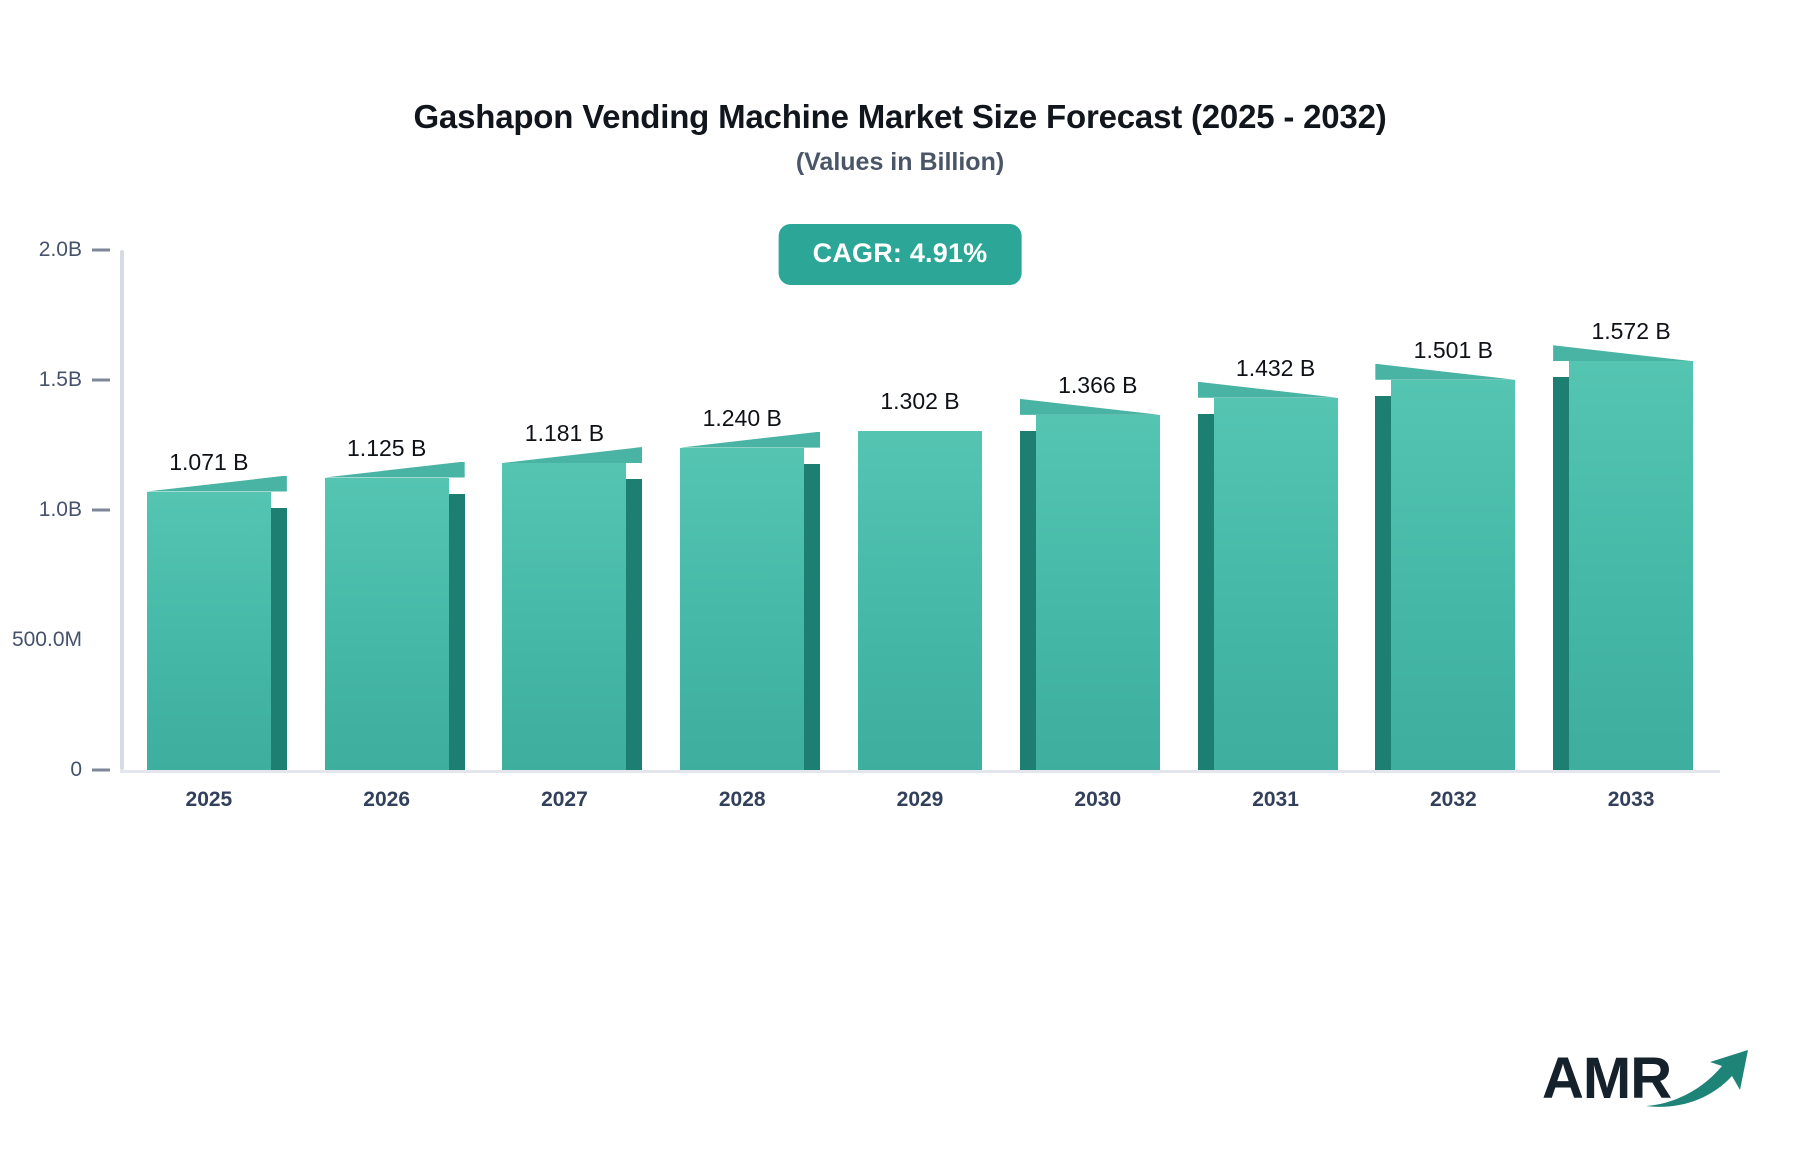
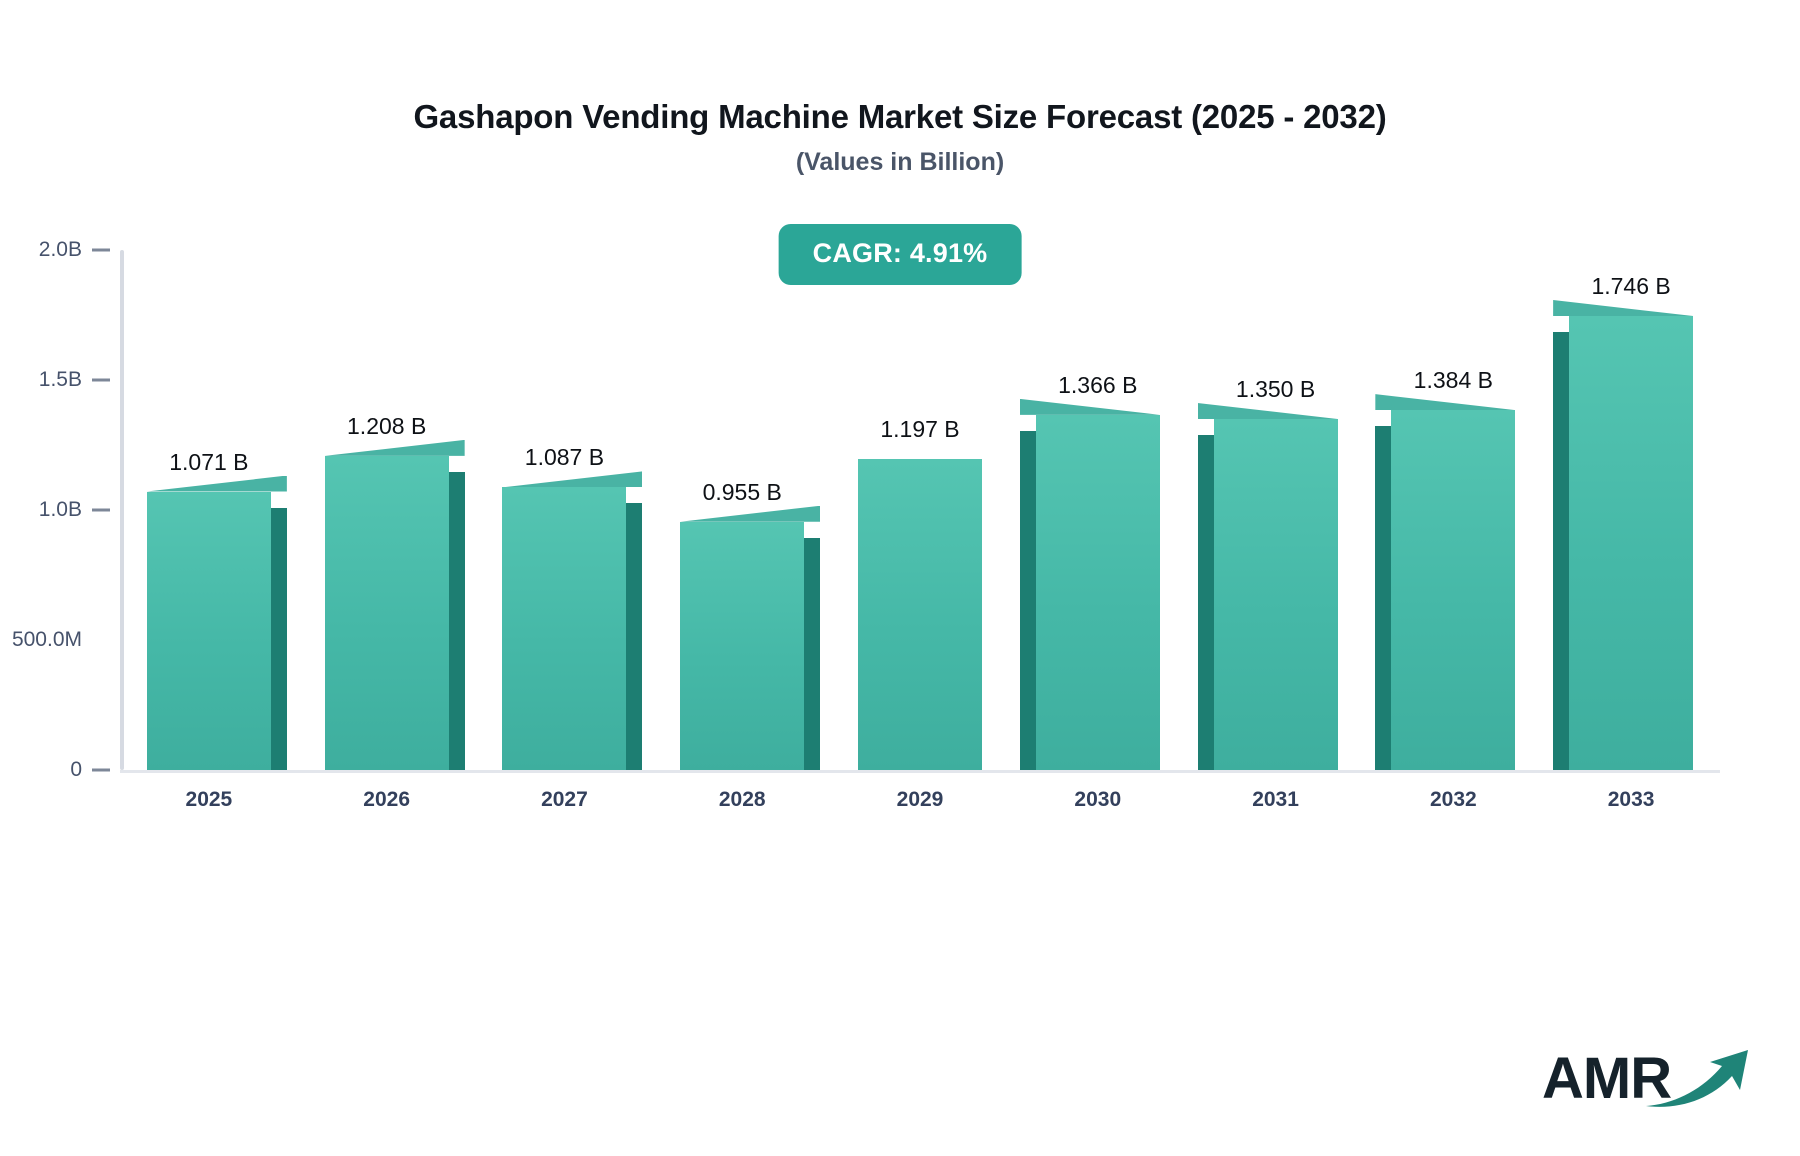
2026: 1.125 -> 1.208
2027: 1.181 -> 1.087
2028: 1.240 -> 0.955
2029: 1.302 -> 1.197
2031: 1.432 -> 1.350
2032: 1.501 -> 1.384
2033: 1.572 -> 1.746
